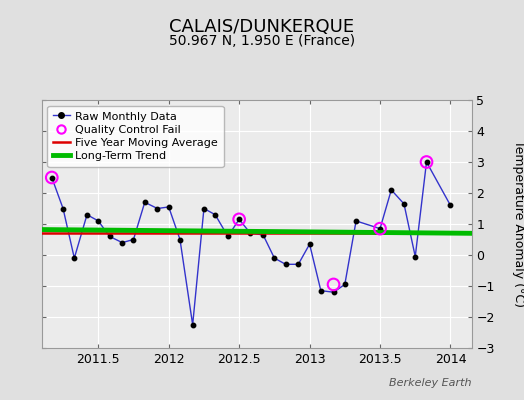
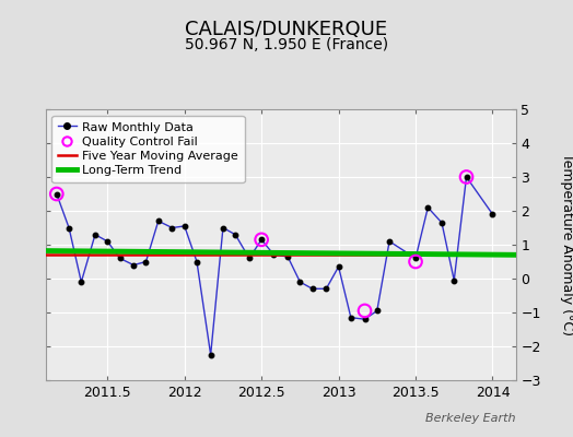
Raw Monthly Data/2013.5: 0.85 -> 0.60
Quality Control Fail/2013.5: 0.85 -> 0.50
Raw Monthly Data/2014: 1.60 -> 1.90
